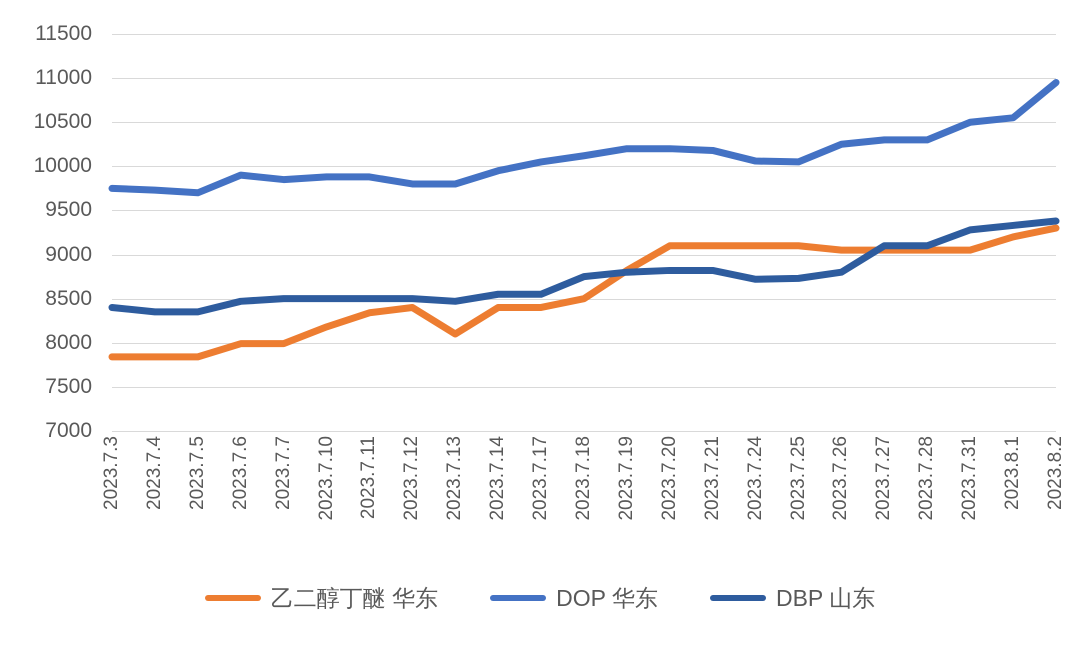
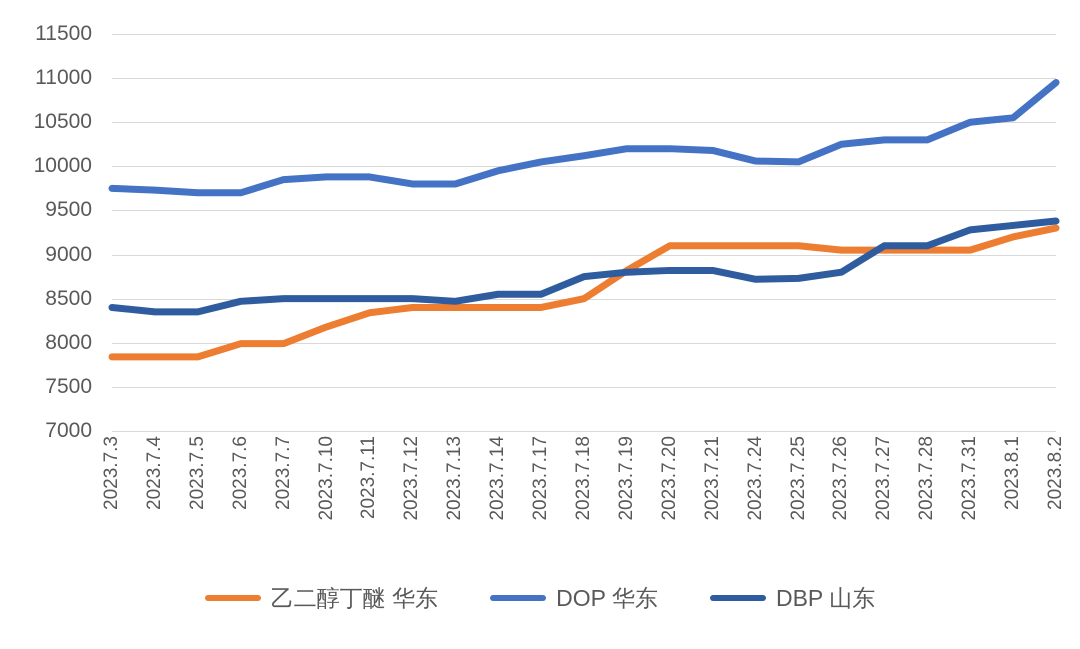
DOP 华东/2023.7.6: 9900 -> 9700
乙二醇丁醚 华东/2023.7.13: 8100 -> 8400
